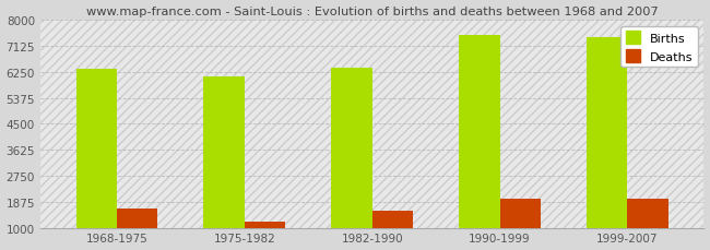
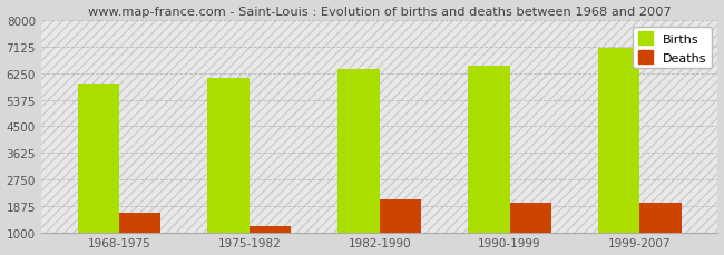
Births/1968-1975: 6350 -> 5900
Deaths/1982-1990: 1590 -> 2100
Births/1990-1999: 7480 -> 6500
Births/1999-2007: 7430 -> 7100
